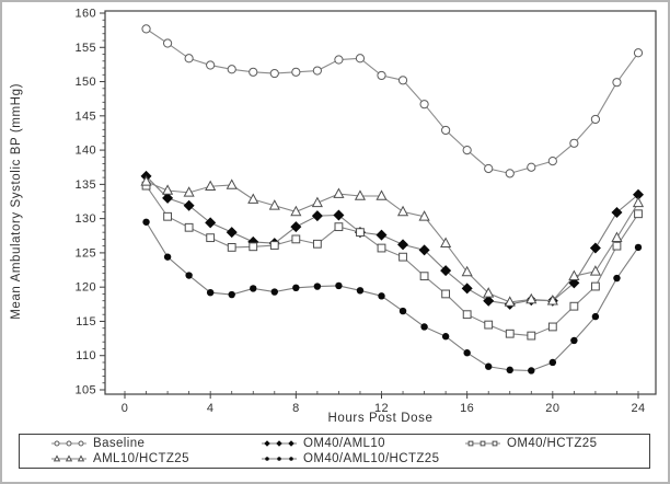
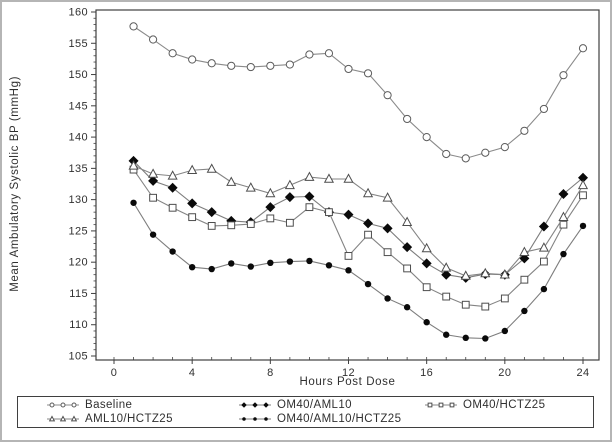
OM40/HCTZ25/12: 126 -> 121
